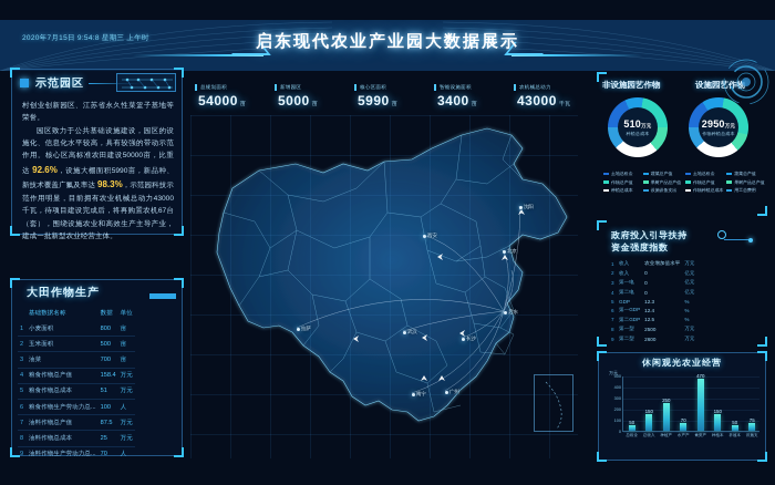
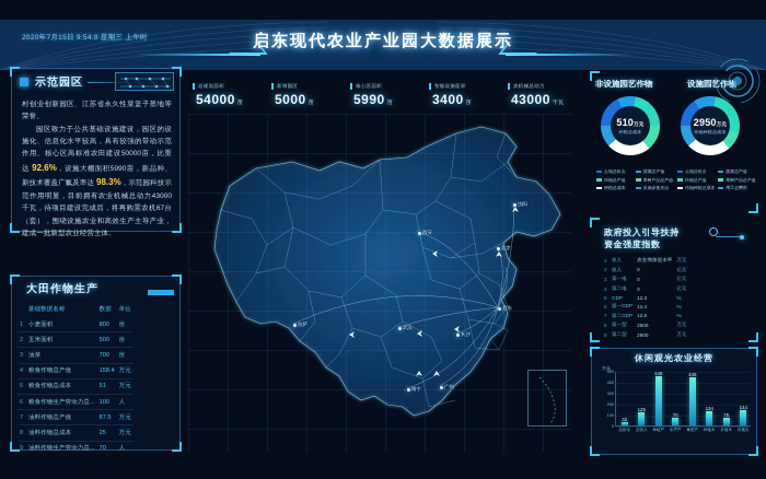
总租金: 50 -> 32
总收入: 150 -> 125
种植产: 250 -> 448
禽类产: 470 -> 439
种植本: 150 -> 134
养殖本: 50 -> 75
设施支: 75 -> 144
